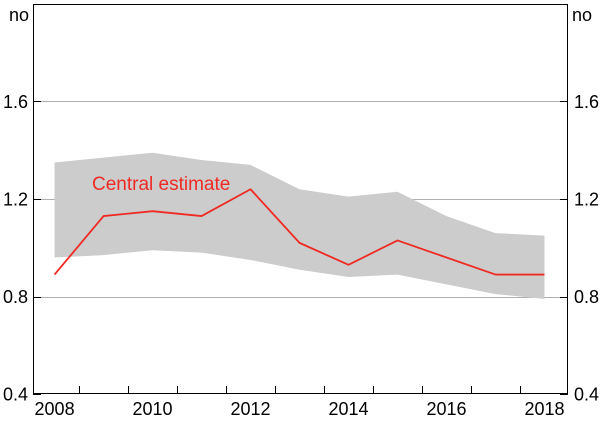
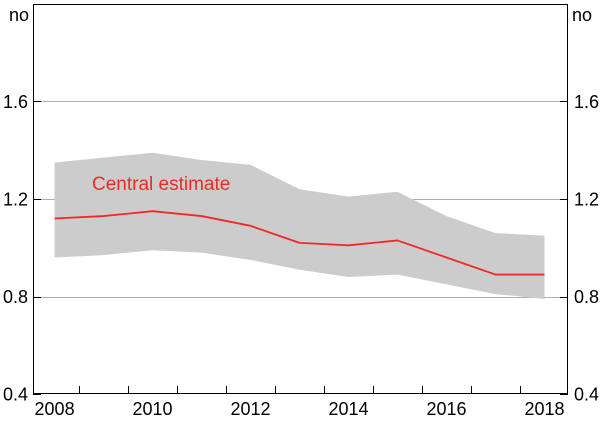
2008: 0.89 -> 1.12
2012: 1.24 -> 1.09
2014: 0.93 -> 1.01
